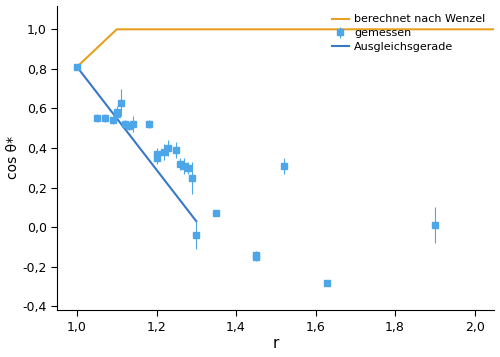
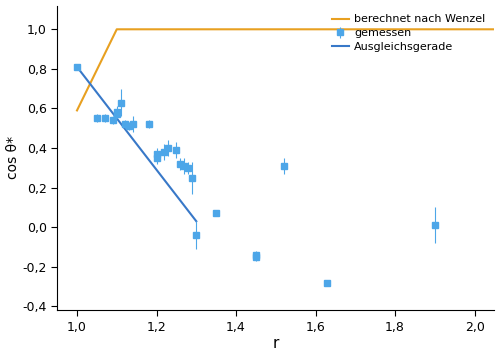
berechnet nach Wenzel/1,0: 0,81 -> 0,59
